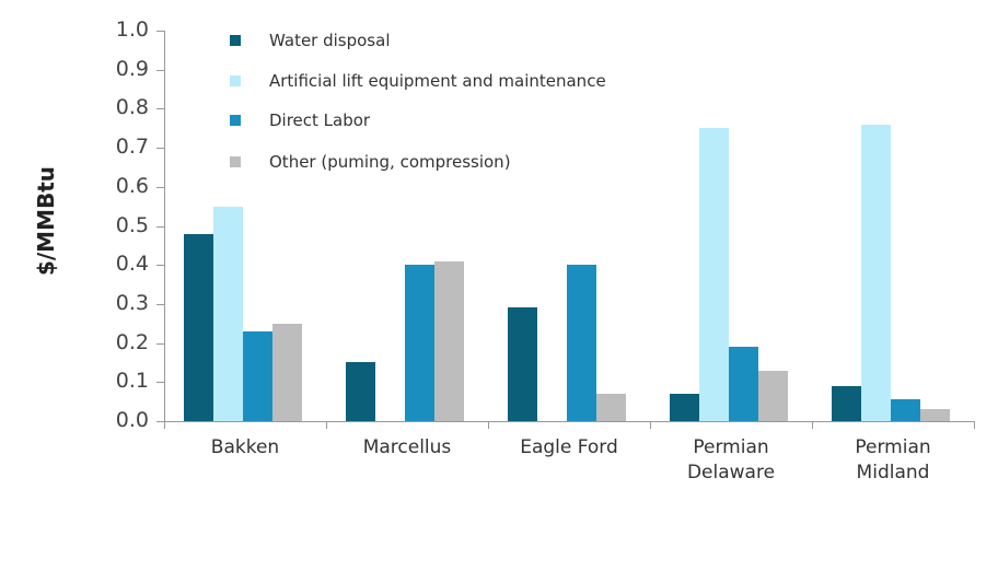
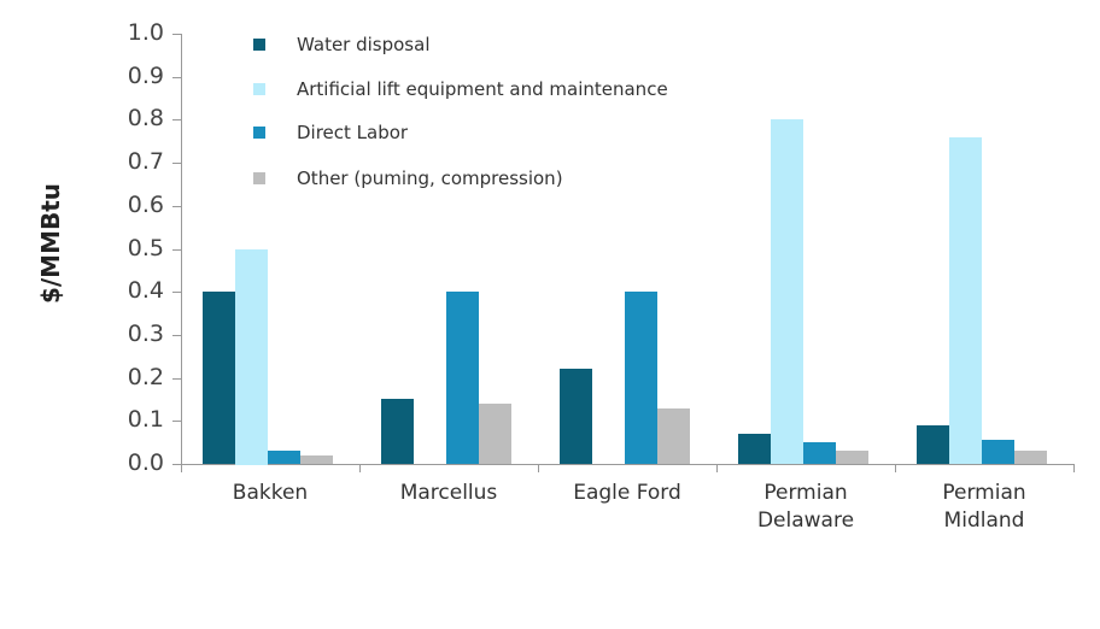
Water disposal/Bakken: 0.48 -> 0.40
Artificial lift equipment and maintenance/Bakken: 0.55 -> 0.50
Direct Labor/Bakken: 0.23 -> 0.03
Other (puming, compression)/Bakken: 0.25 -> 0.02
Other (puming, compression)/Marcellus: 0.41 -> 0.14
Water disposal/Eagle Ford: 0.29 -> 0.22
Other (puming, compression)/Eagle Ford: 0.07 -> 0.13
Artificial lift equipment and maintenance/Permian Delaware: 0.75 -> 0.80
Direct Labor/Permian Delaware: 0.19 -> 0.05
Other (puming, compression)/Permian Delaware: 0.13 -> 0.03
